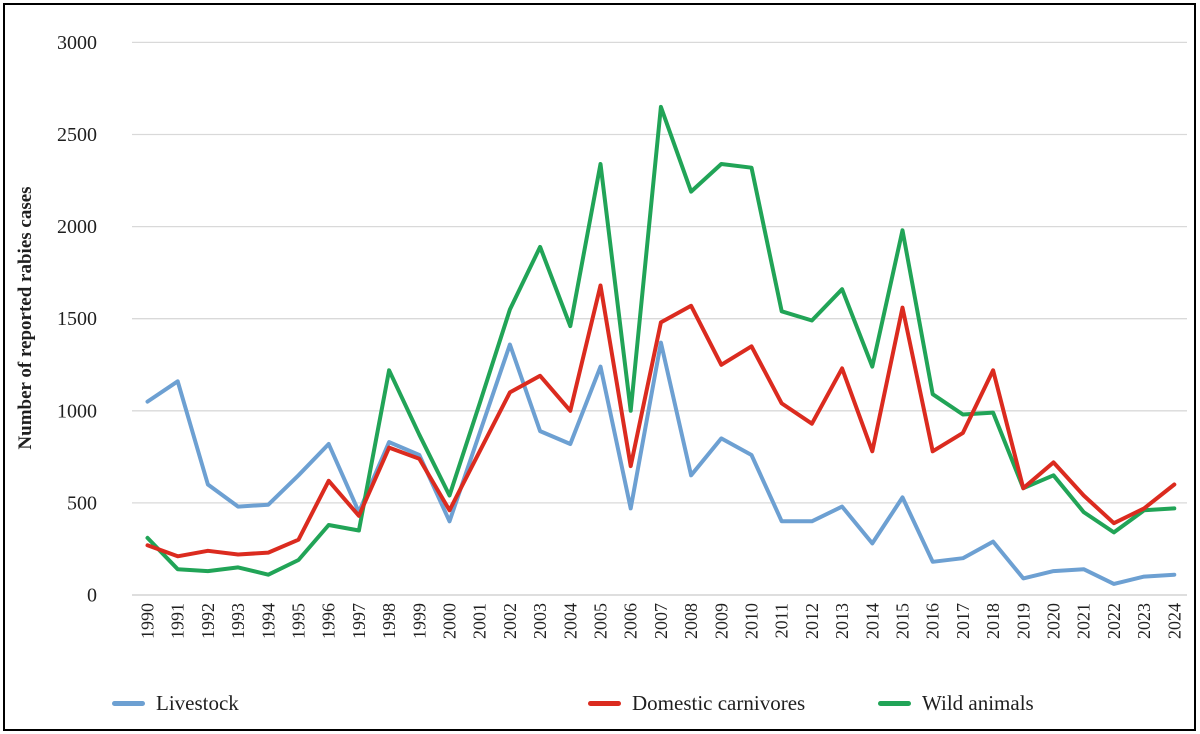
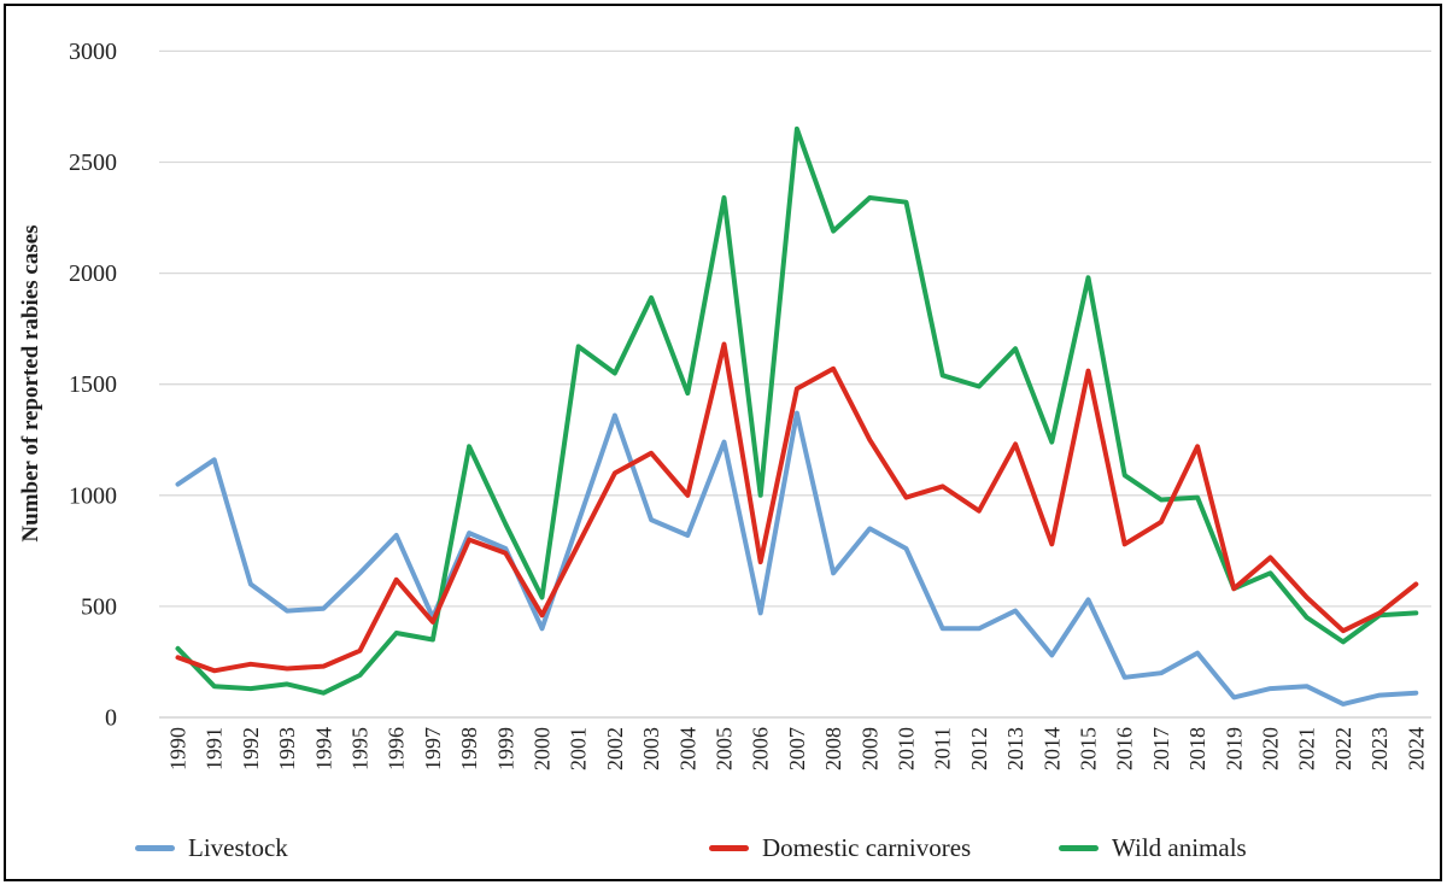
Wild animals/2001: 1040 -> 1670
Domestic carnivores/2010: 1350 -> 990
